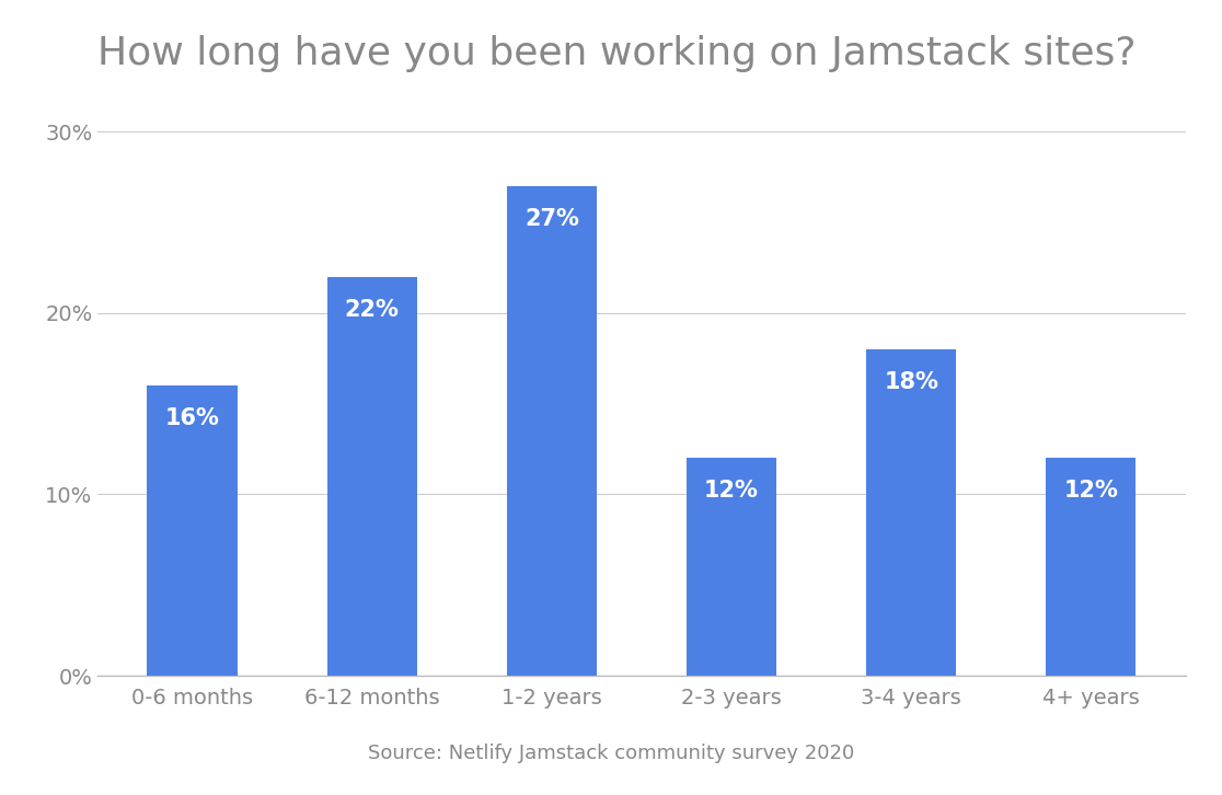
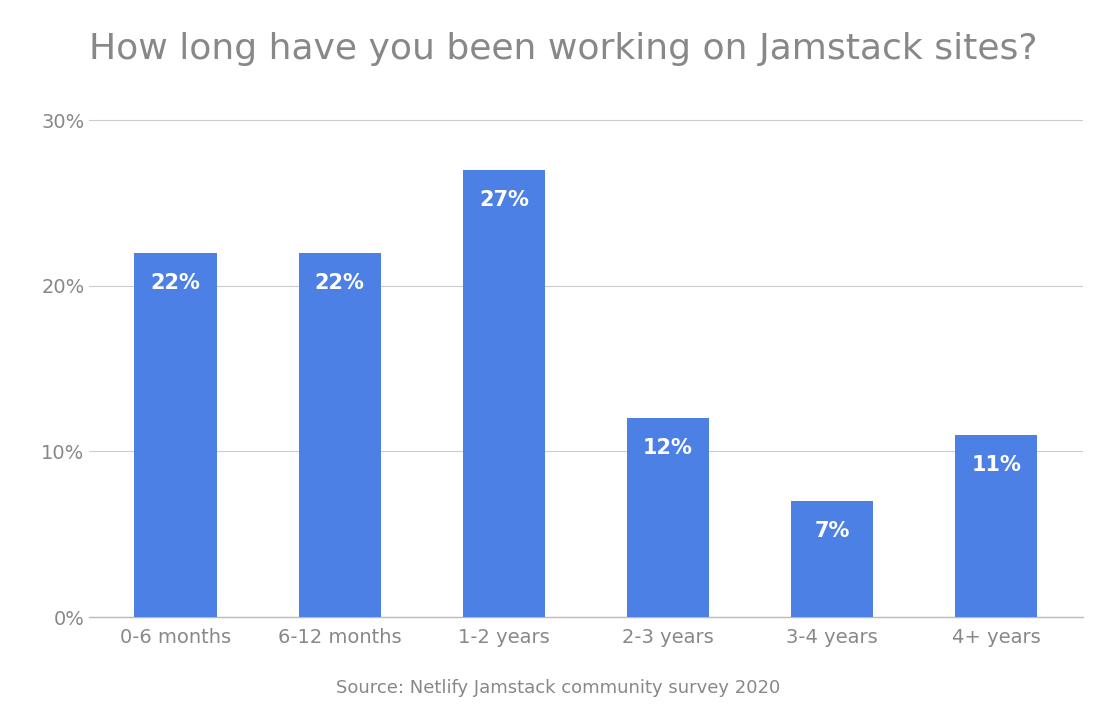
0-6 months: 16% -> 22%
3-4 years: 18% -> 7%
4+ years: 12% -> 11%
